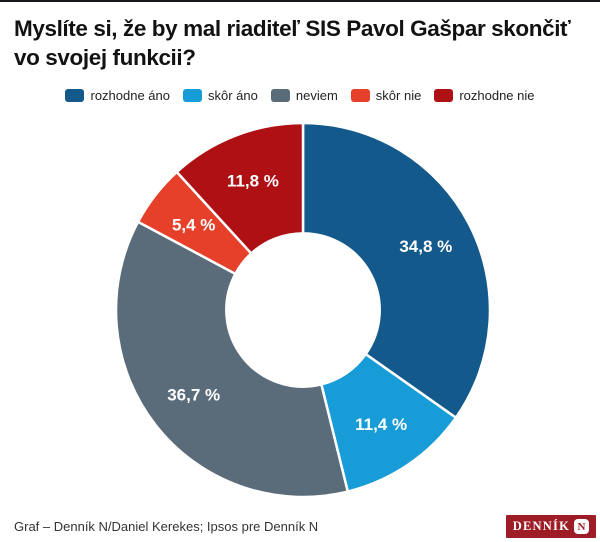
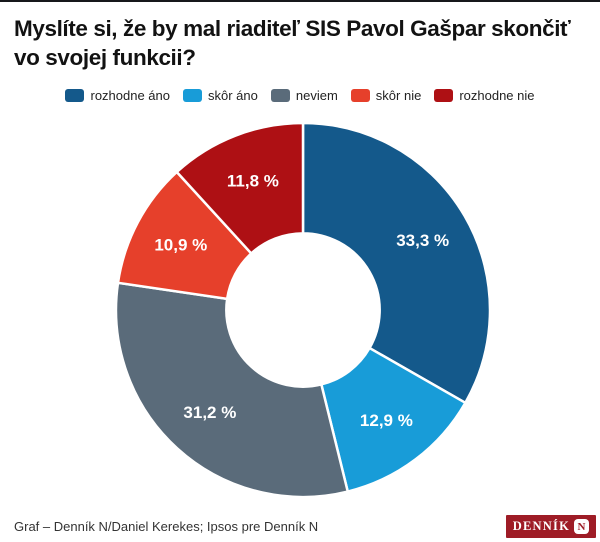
rozhodne áno: 34,8 -> 33,3
skôr áno: 11,4 -> 12,9
neviem: 36,7 -> 31,2
skôr nie: 5,4 -> 10,9
